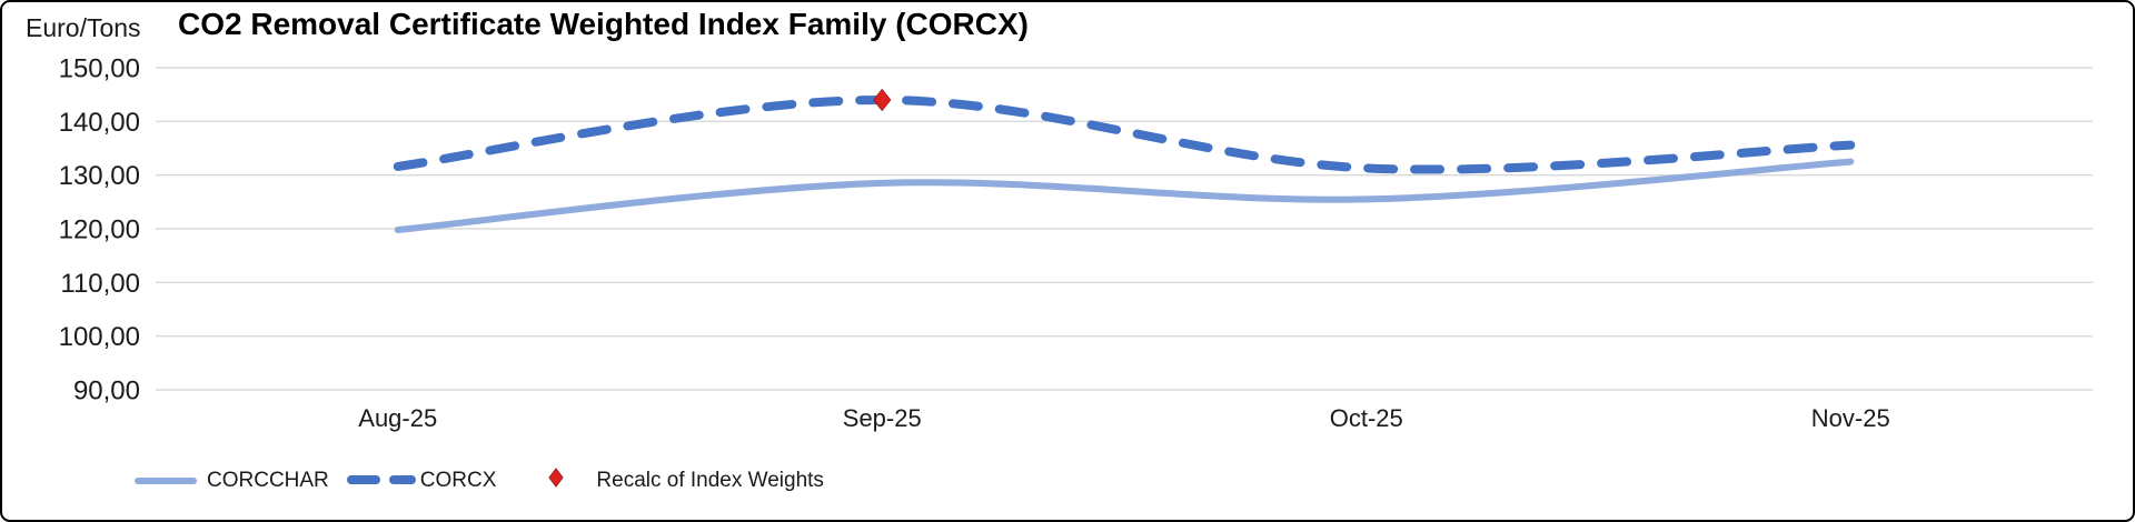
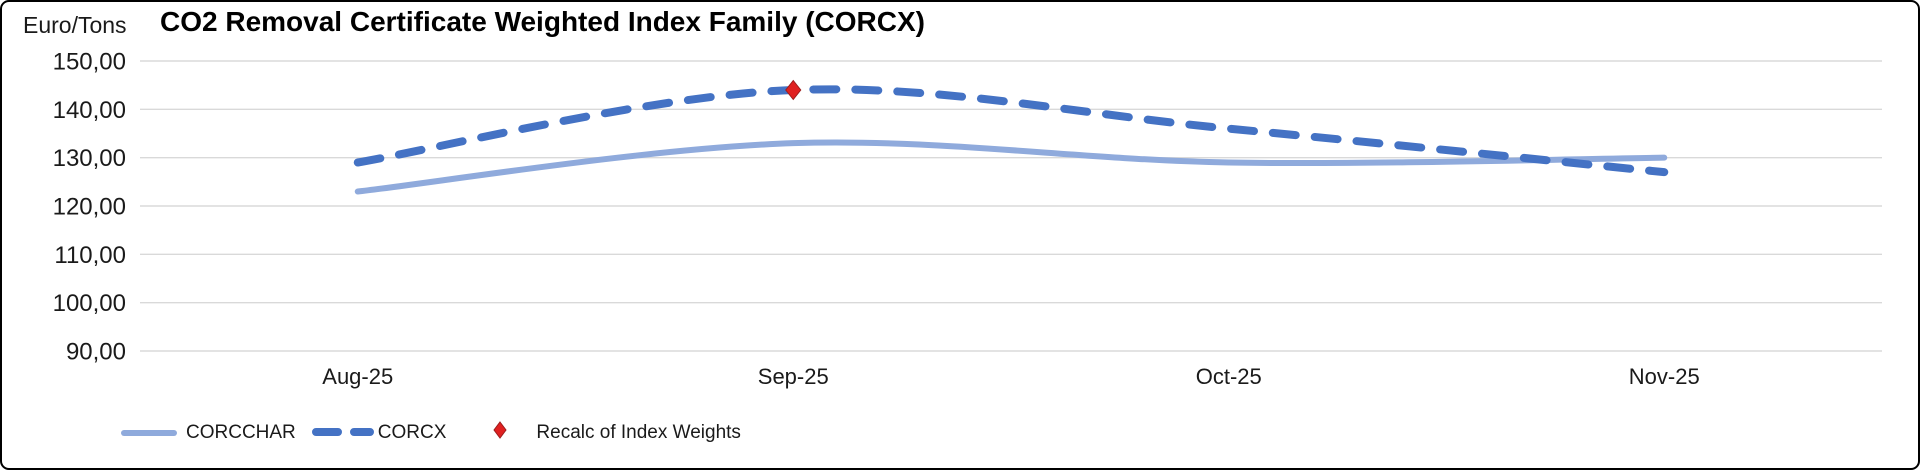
CORCCHAR/Aug-25: 120 -> 123
CORCX/Aug-25: 132 -> 129
CORCCHAR/Sep-25: 128 -> 133
CORCCHAR/Oct-25: 126 -> 129
CORCX/Oct-25: 131 -> 136
CORCCHAR/Nov-25: 132 -> 130
CORCX/Nov-25: 136 -> 127
